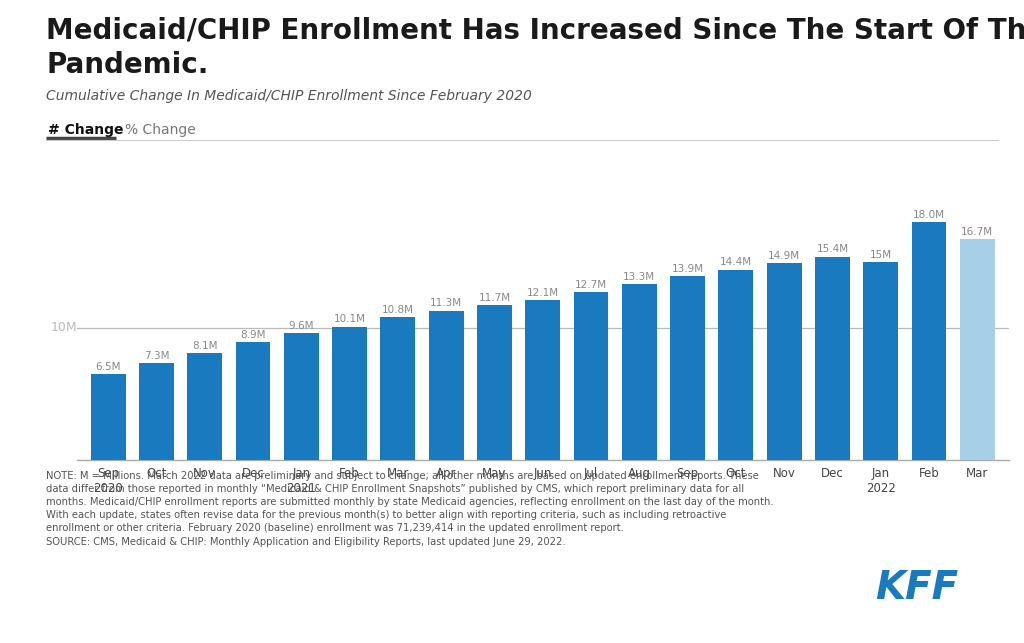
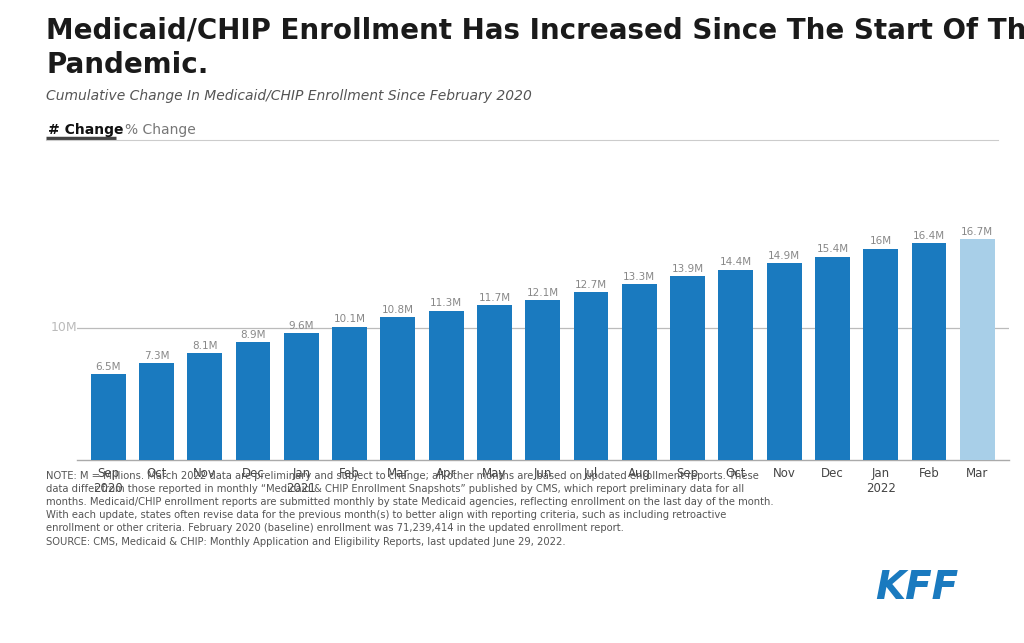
Jan 2022: 15M -> 16M
Feb: 18.0M -> 16.4M
